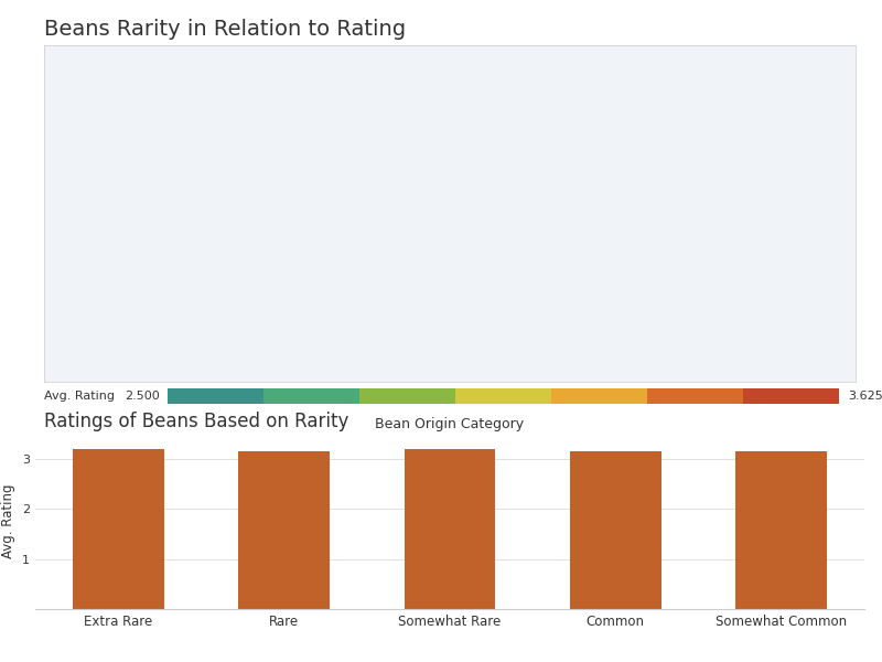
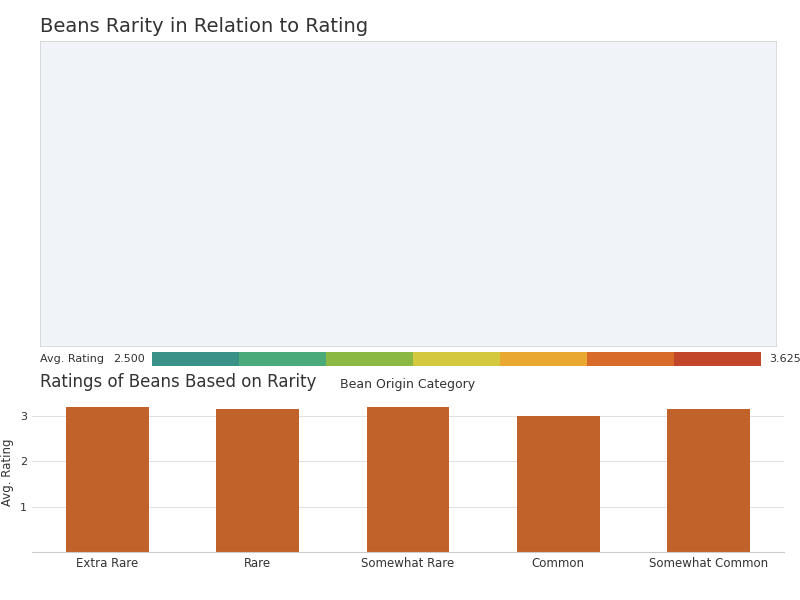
Common: 3.15 -> 3.00
